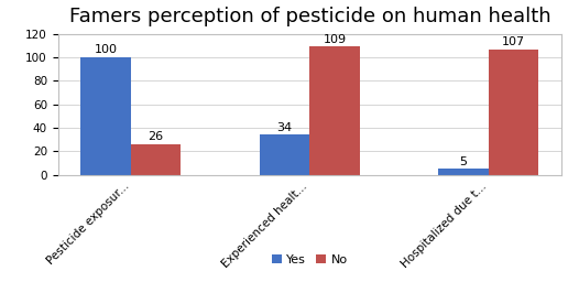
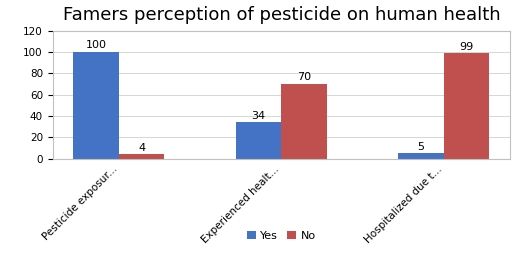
No/Pesticide exposur...: 26 -> 4
No/Experienced healt...: 109 -> 70
No/Hospitalized due t...: 107 -> 99
